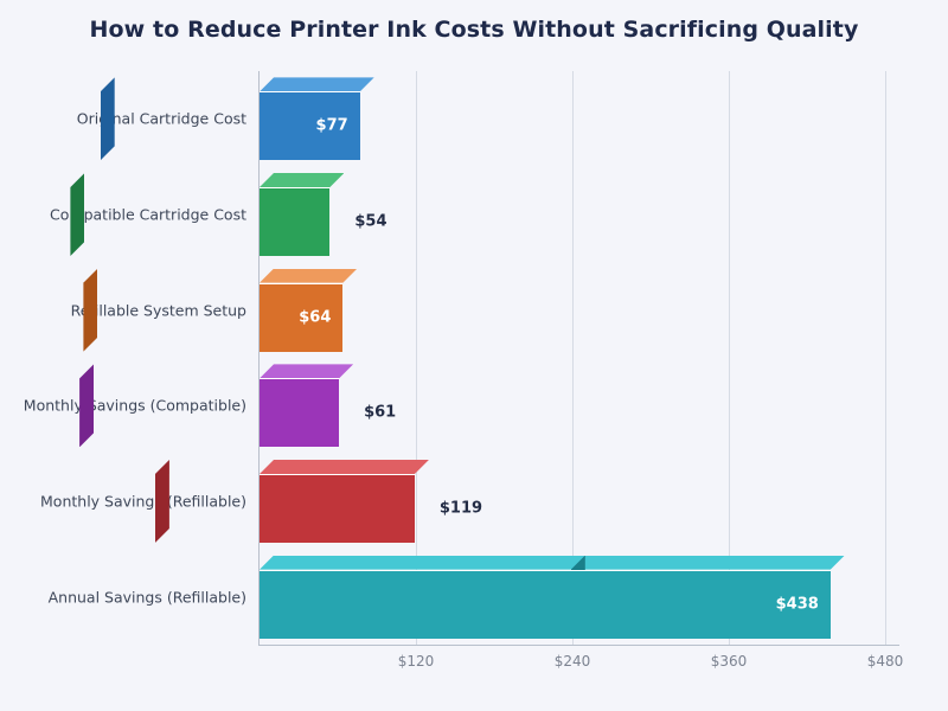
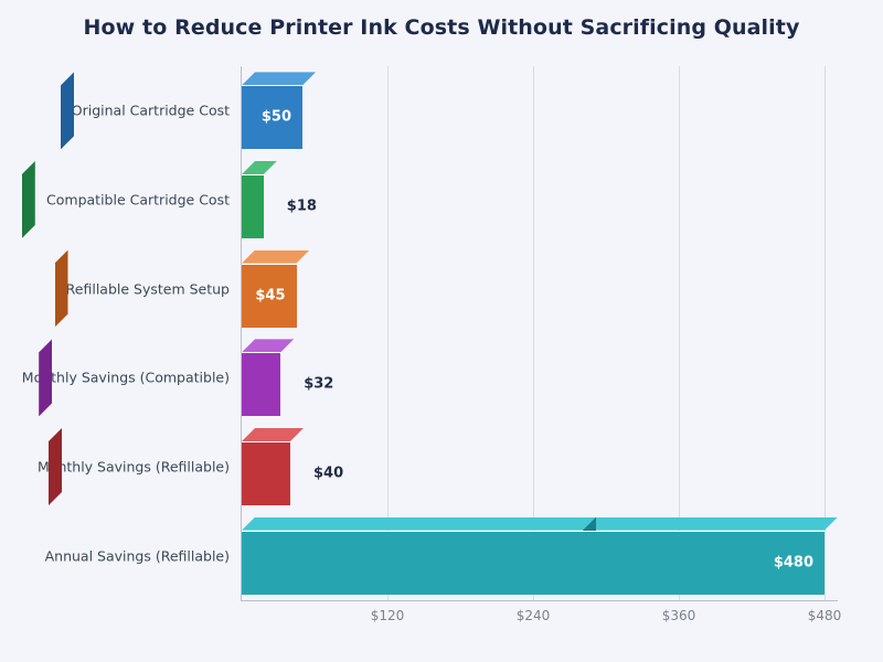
Original Cartridge Cost: $77 -> $50
Compatible Cartridge Cost: $54 -> $18
Refillable System Setup: $64 -> $45
Monthly Savings (Compatible): $61 -> $32
Monthly Savings (Refillable): $119 -> $40
Annual Savings (Refillable): $438 -> $480
